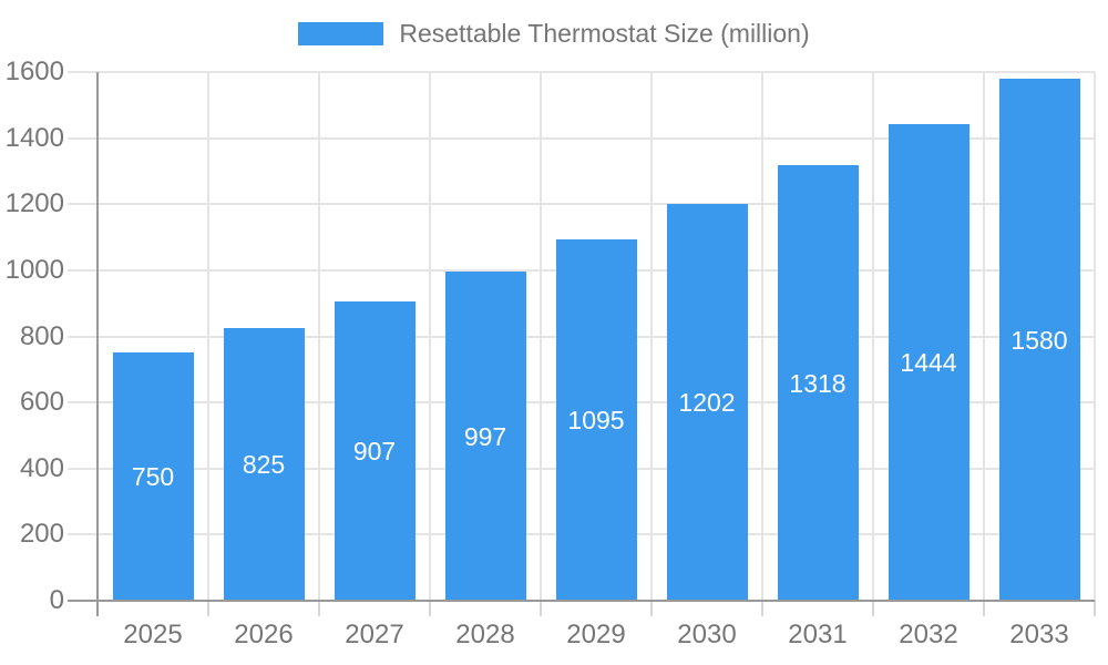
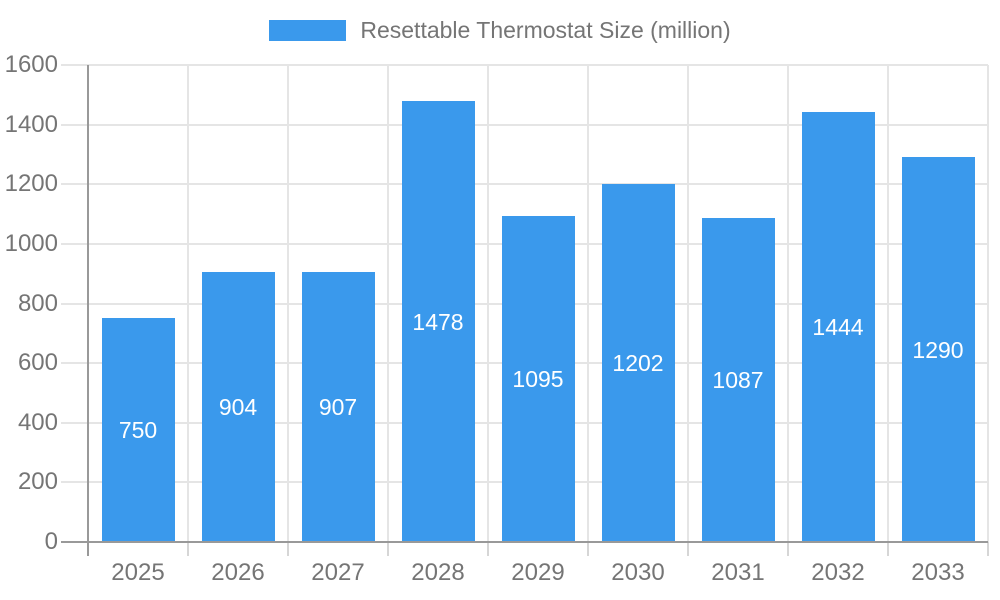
2026: 825 -> 904
2028: 997 -> 1478
2031: 1318 -> 1087
2033: 1580 -> 1290
